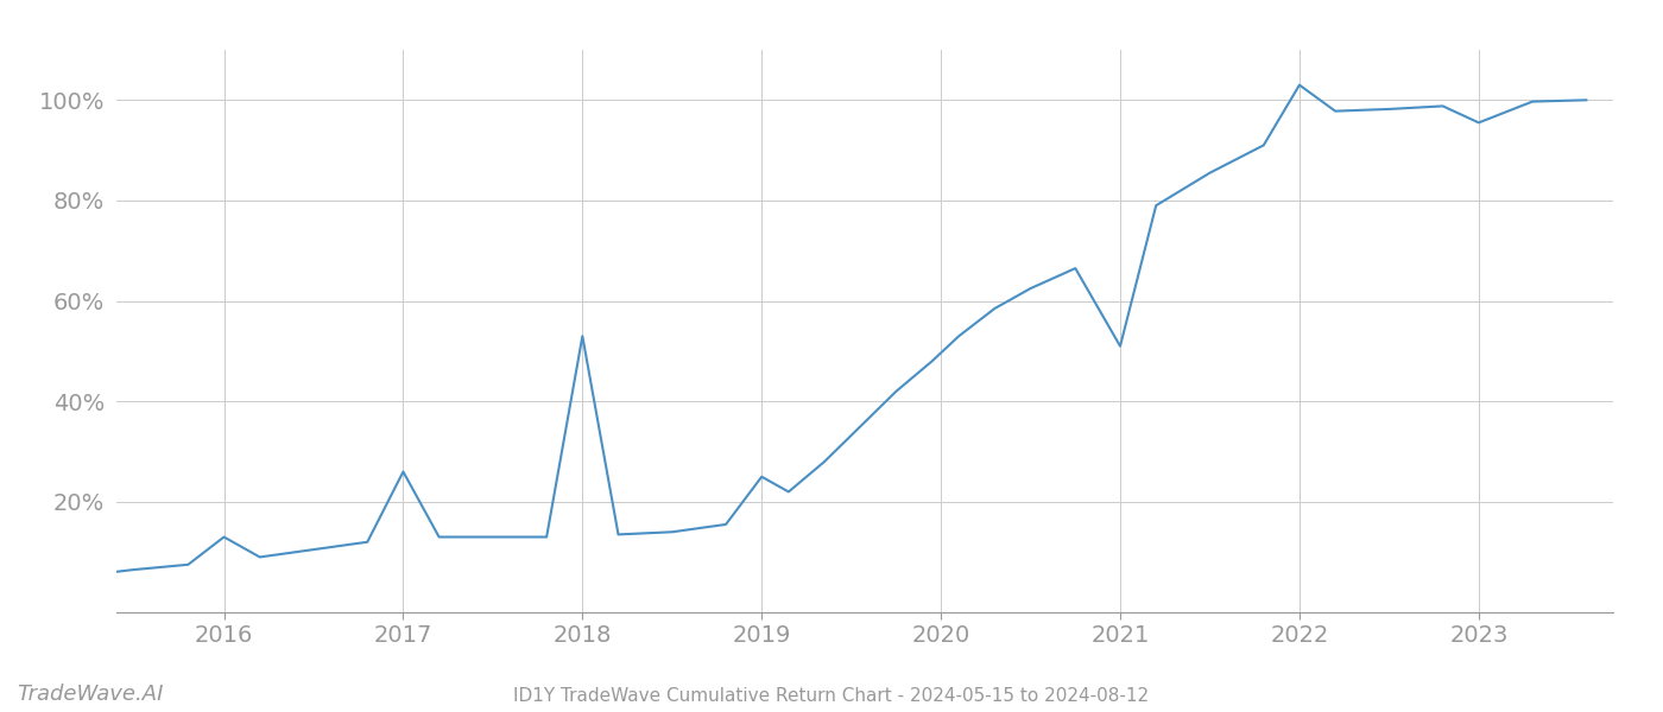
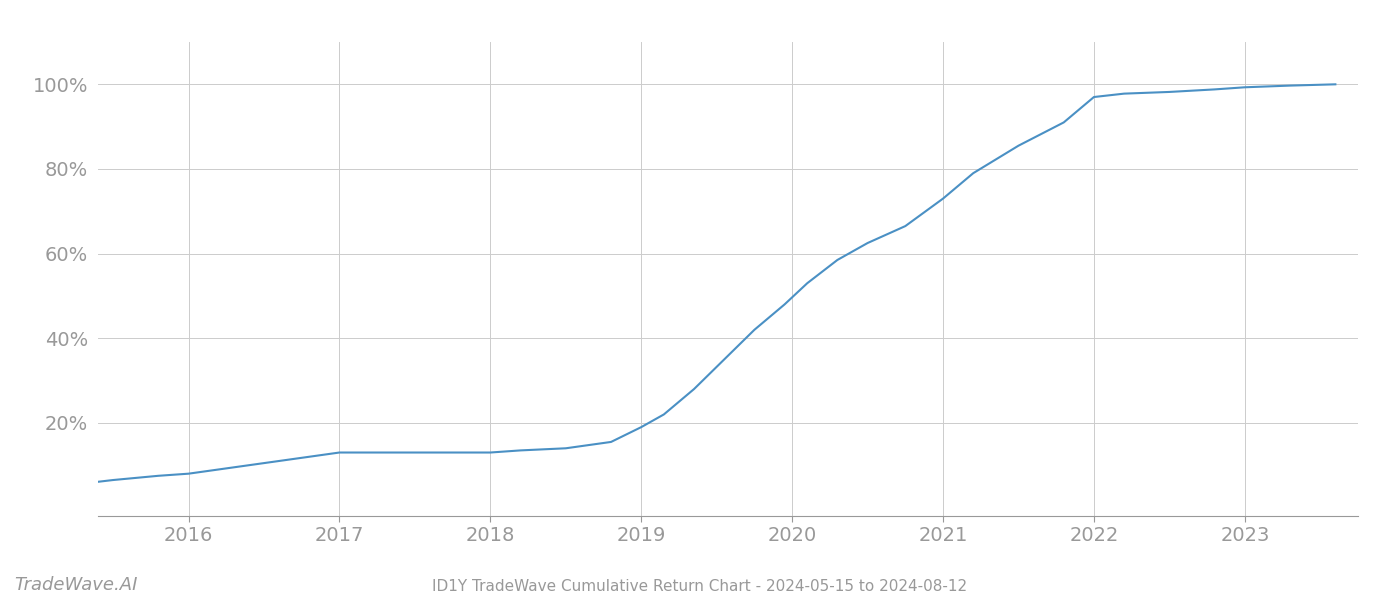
2016: 13.0% -> 8.0%
2017: 26.0% -> 13.0%
2018: 53.0% -> 13.0%
2019: 25.0% -> 19.0%
2021: 51.0% -> 73.0%
2022: 103.0% -> 97.0%
2023: 95.5% -> 99.3%
